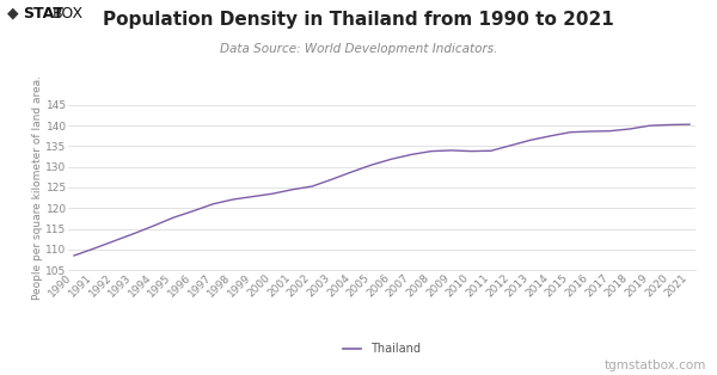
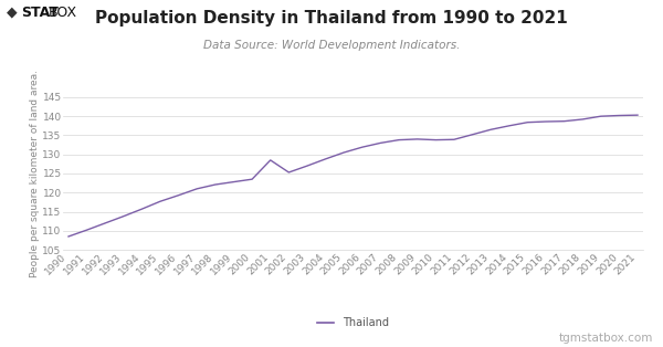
2001: 124.5 -> 128.5
